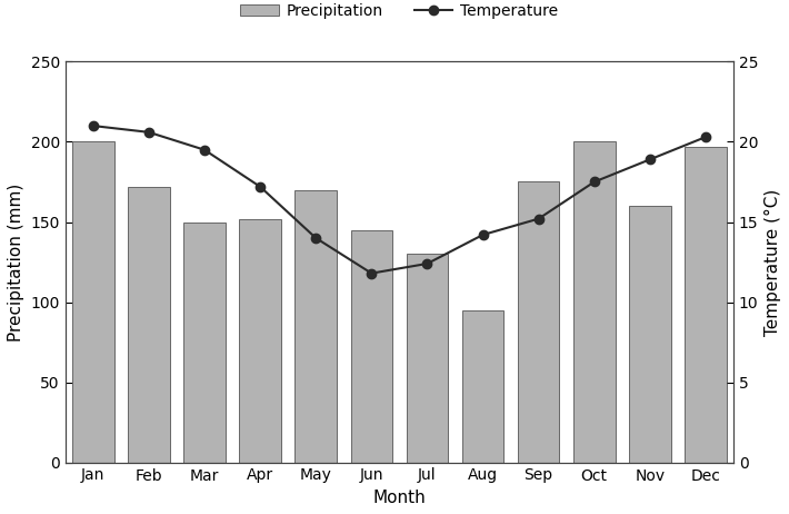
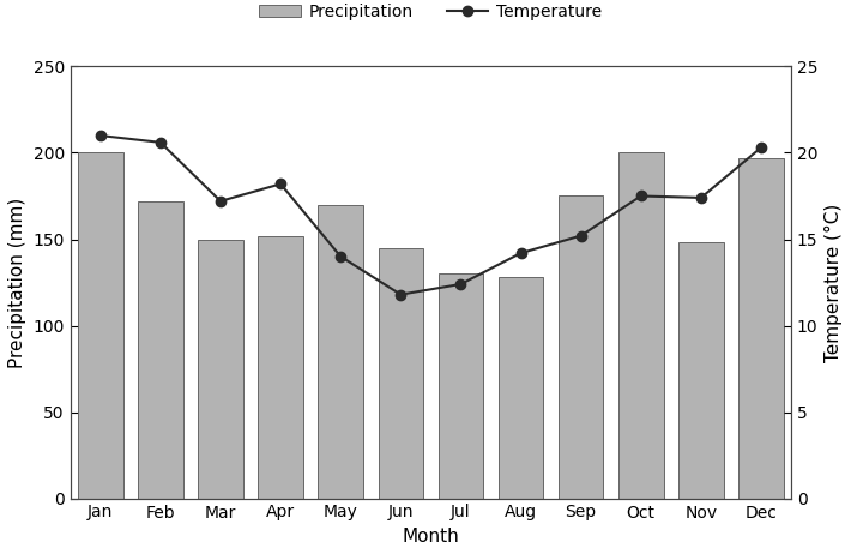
Temperature/Mar: 19.5 -> 17.2
Temperature/Apr: 17.2 -> 18.2
Precipitation/Aug: 95 -> 128
Precipitation/Nov: 160 -> 148
Temperature/Nov: 18.9 -> 17.4
